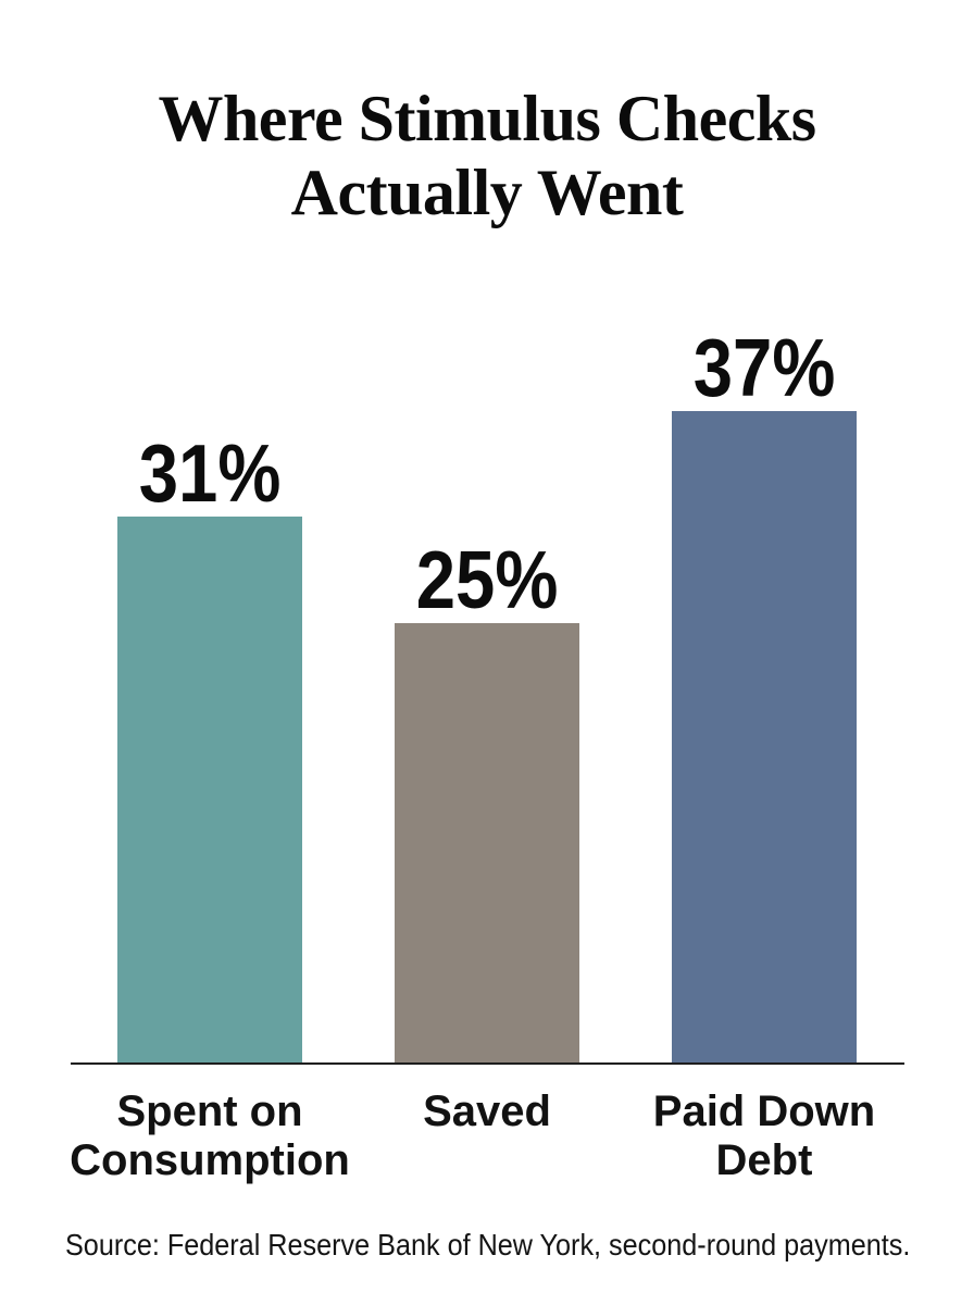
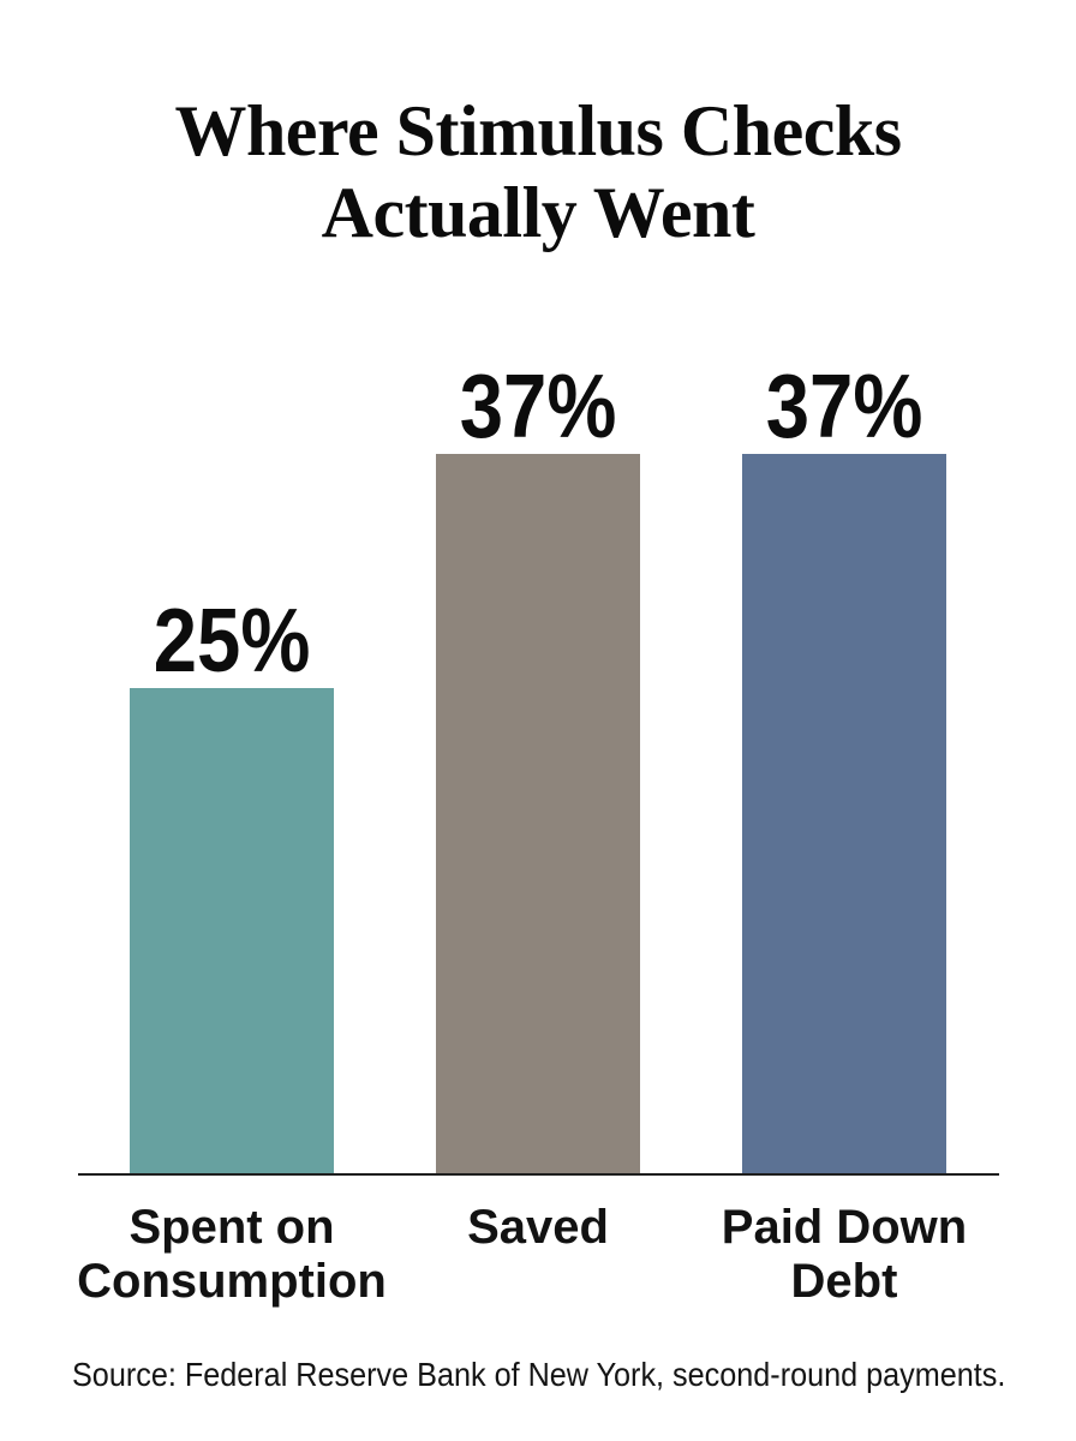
Spent on Consumption: 31% -> 25%
Saved: 25% -> 37%
